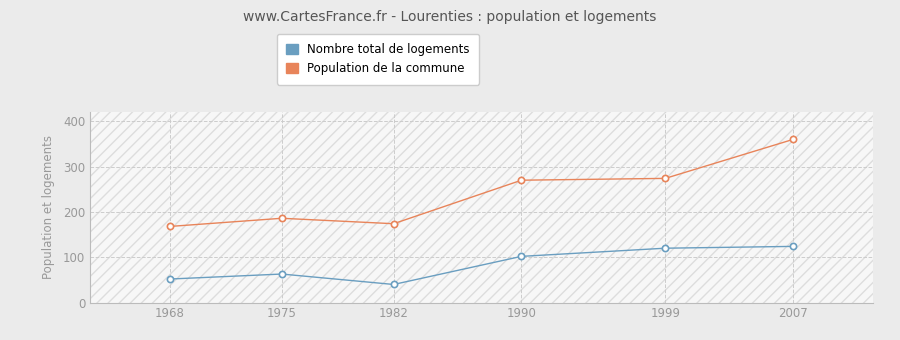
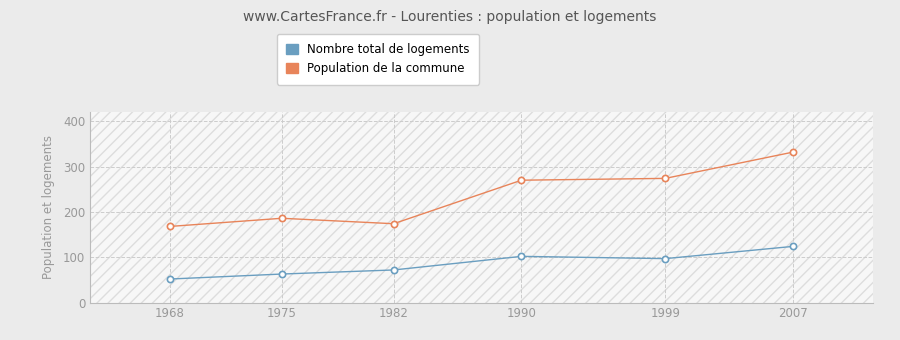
Nombre total de logements/1982: 40 -> 72
Nombre total de logements/1999: 120 -> 97
Population de la commune/2007: 360 -> 332
